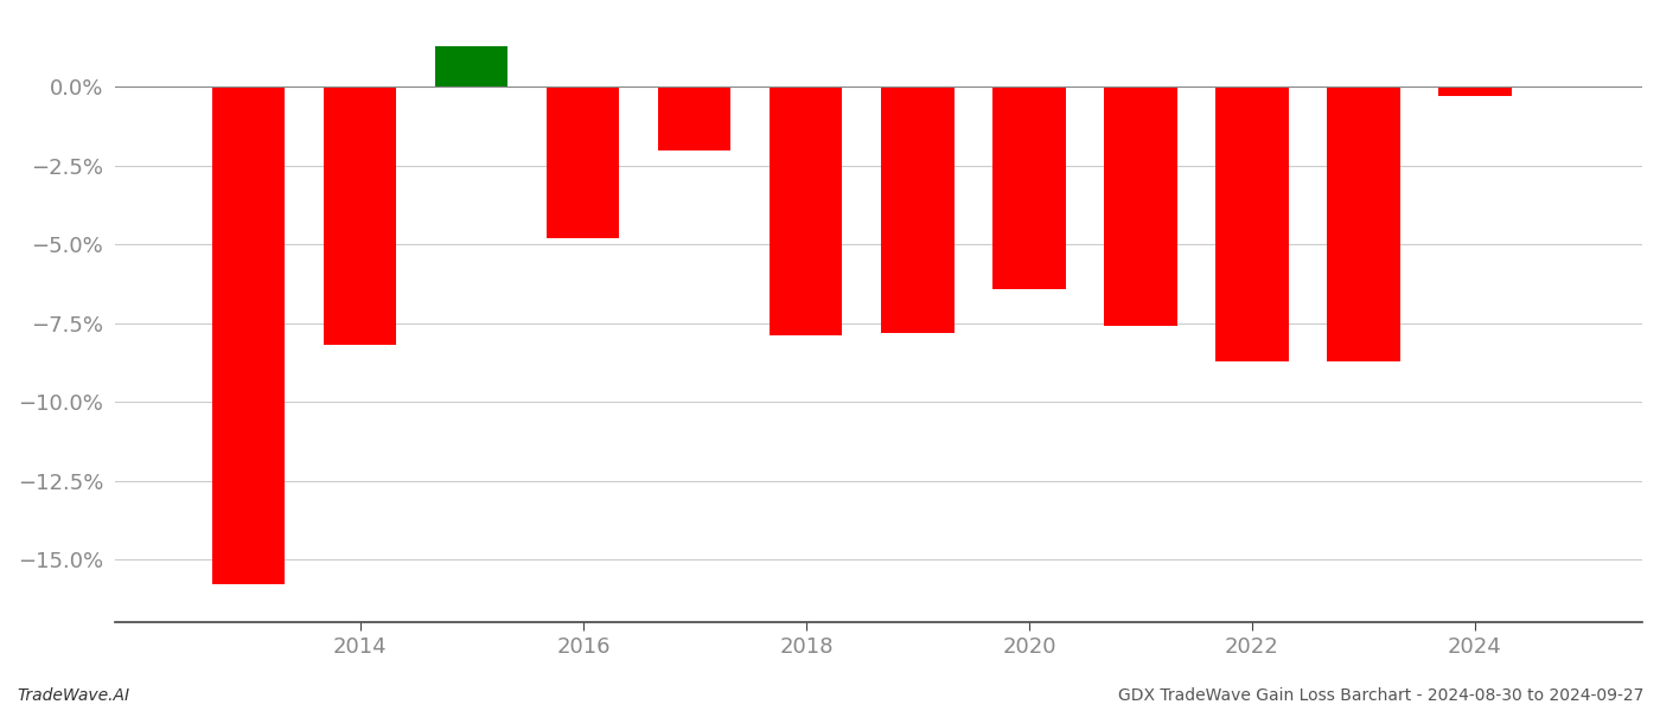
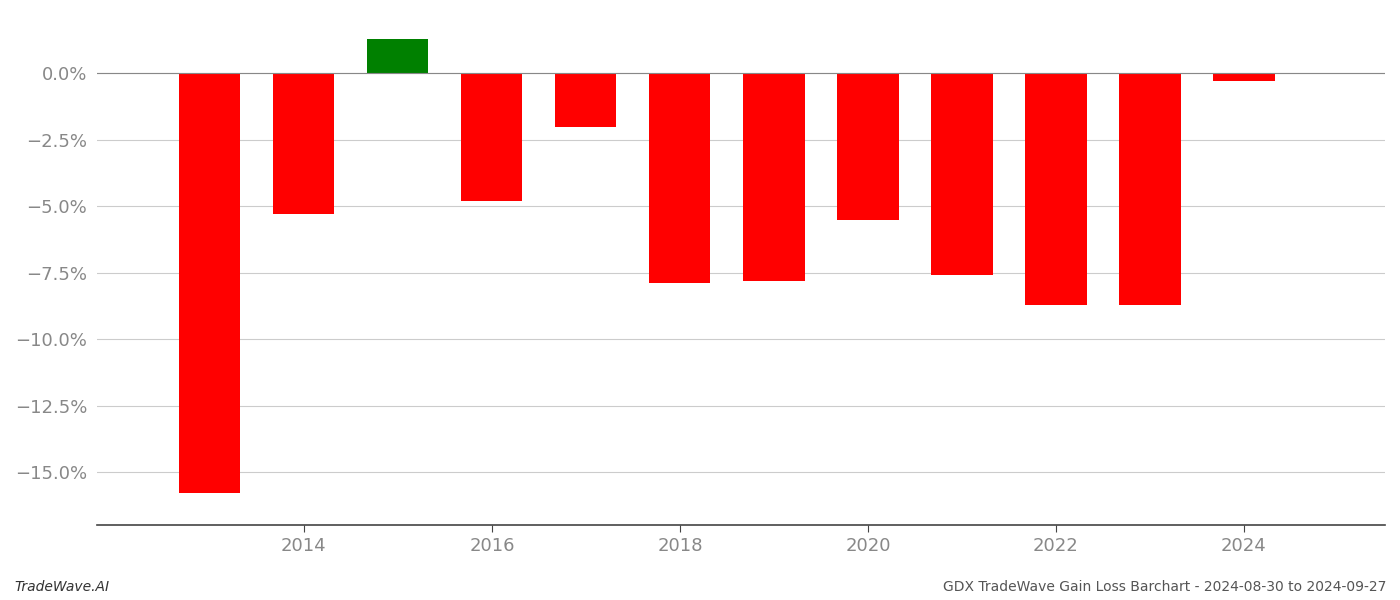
2014: -8.2% -> -5.3%
2020: -6.4% -> -5.5%
